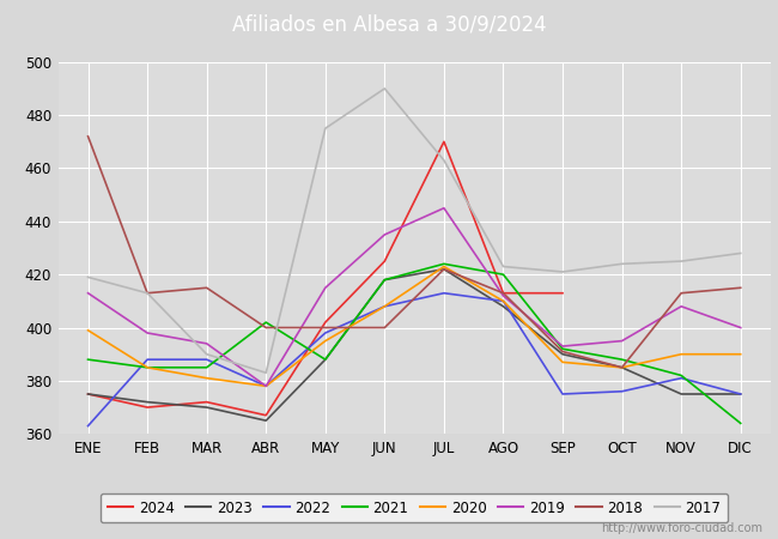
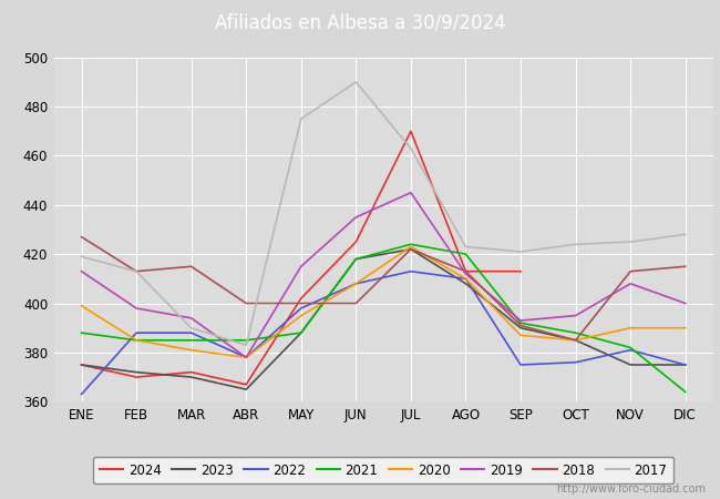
2018/ENE: 472 -> 427
2021/ABR: 402 -> 385
